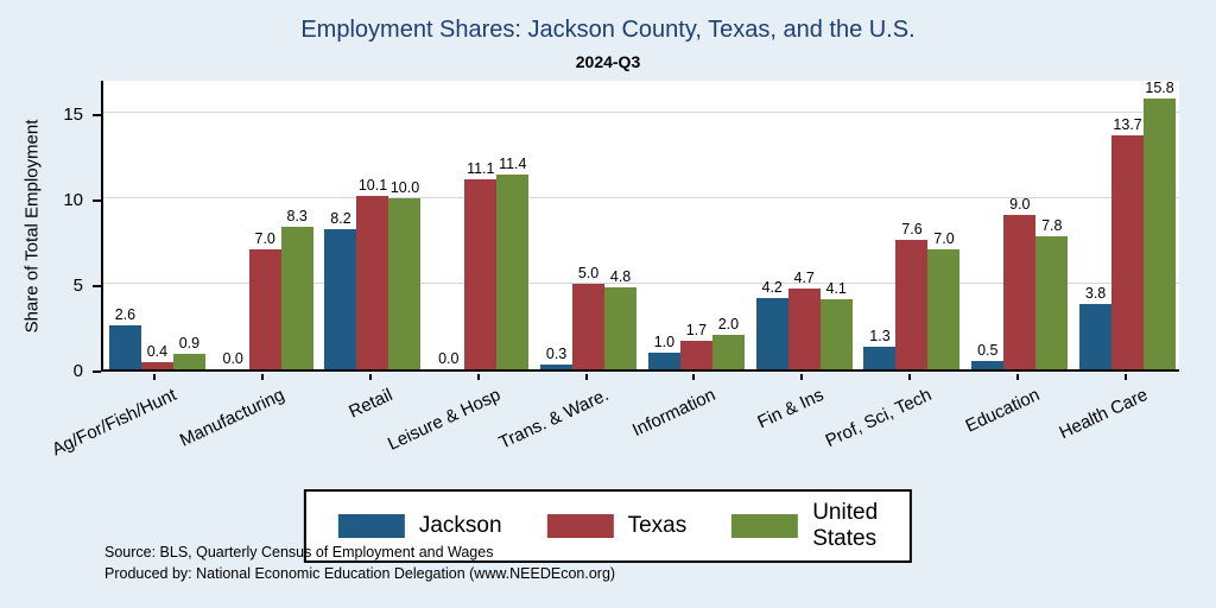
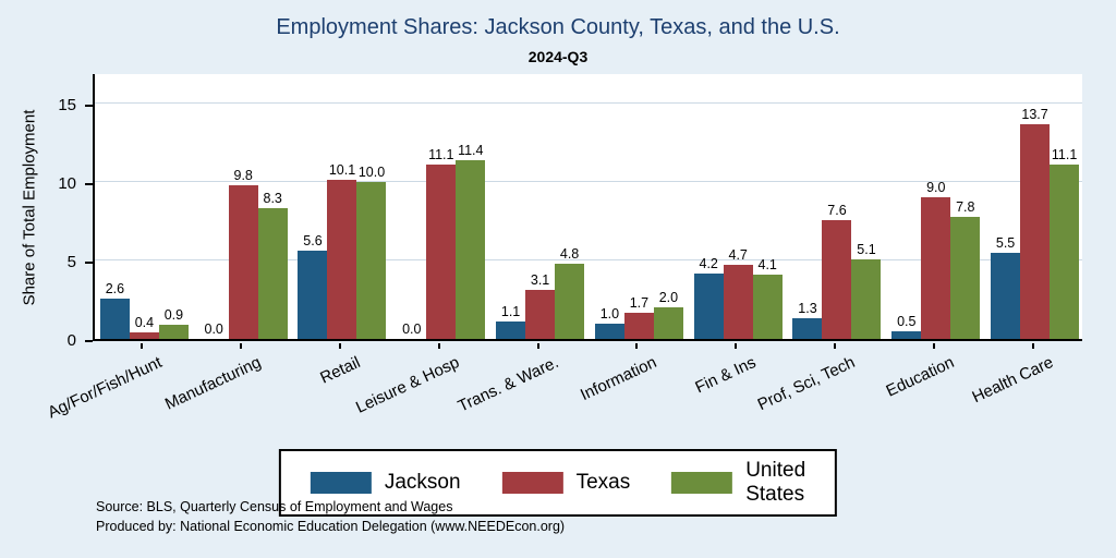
Texas/Manufacturing: 7.0 -> 9.8
Jackson/Retail: 8.2 -> 5.6
Jackson/Trans. & Ware.: 0.3 -> 1.1
Texas/Trans. & Ware.: 5.0 -> 3.1
United States/Prof, Sci, Tech: 7.0 -> 5.1
Jackson/Health Care: 3.8 -> 5.5
United States/Health Care: 15.8 -> 11.1
